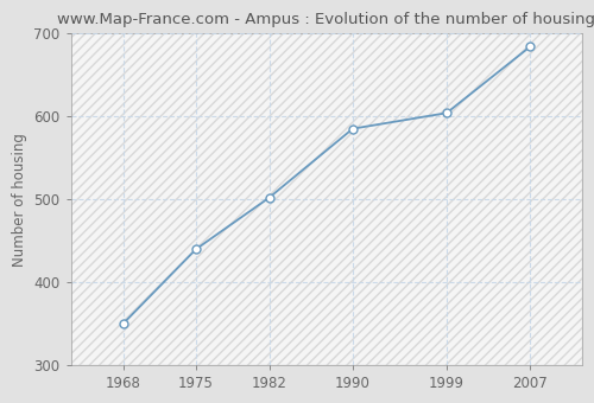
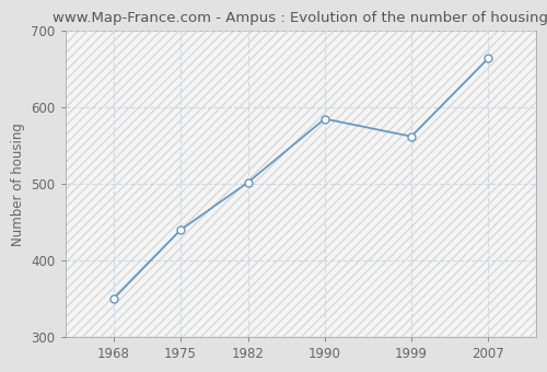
1999: 604 -> 562
2007: 684 -> 664
